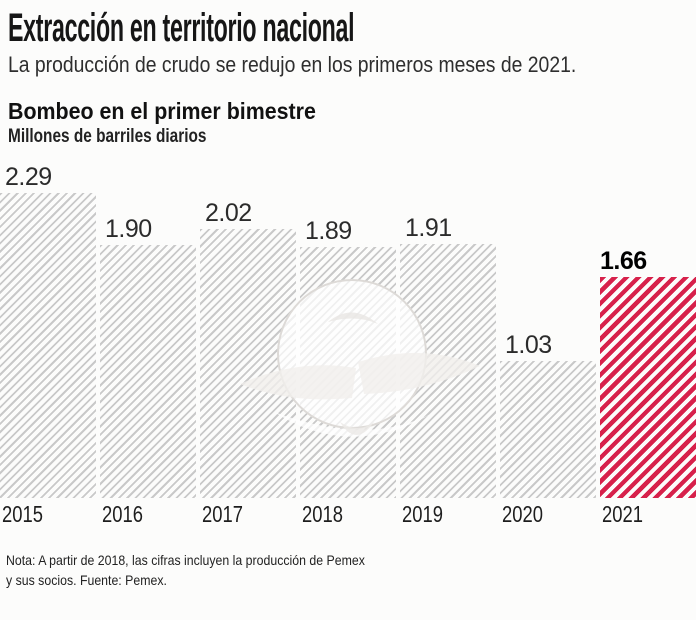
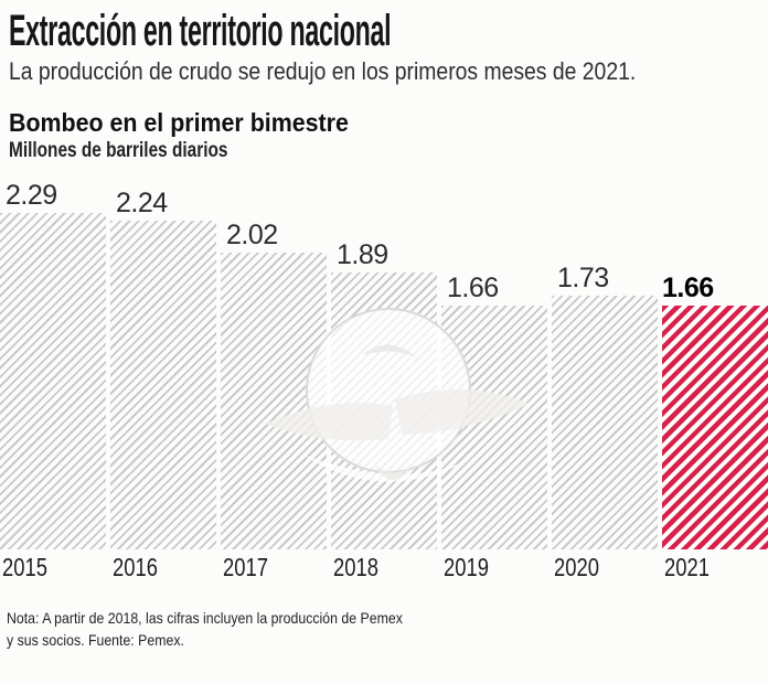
2016: 1.90 -> 2.24
2019: 1.91 -> 1.66
2020: 1.03 -> 1.73
